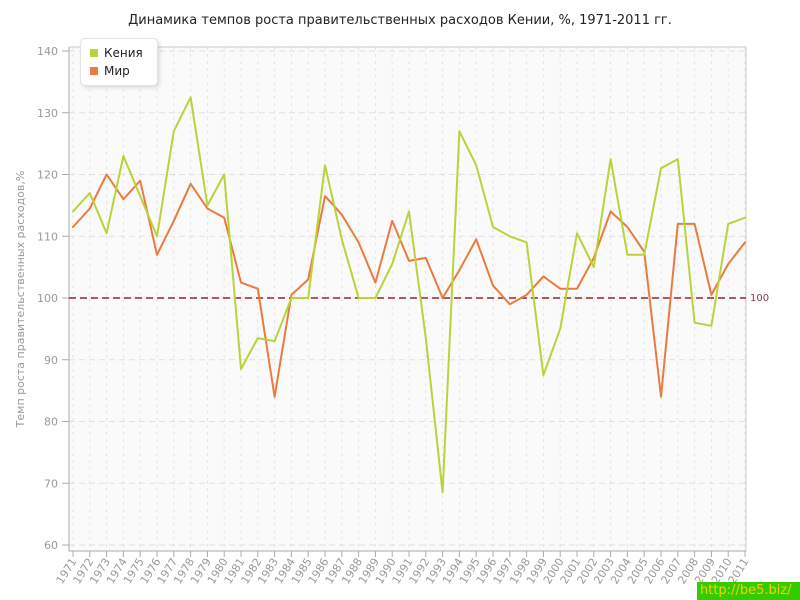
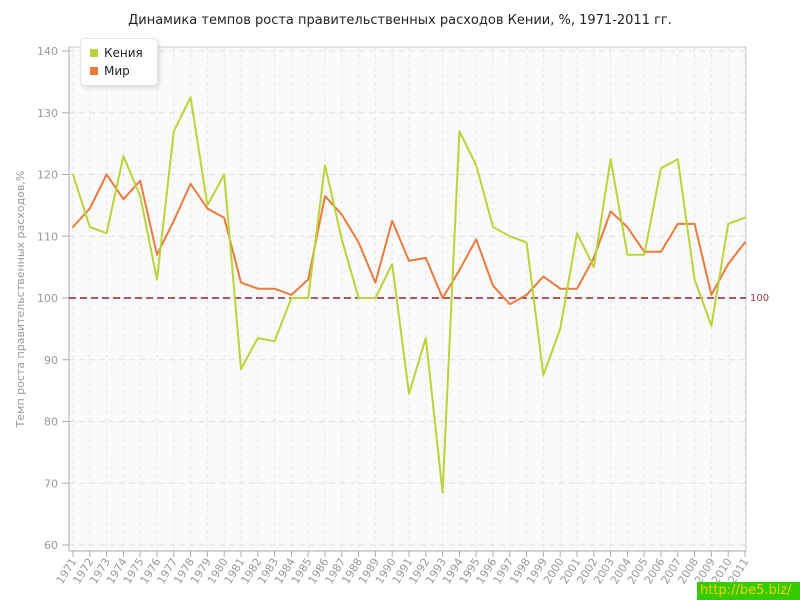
Кения/1971: 114 -> 120
Кения/1972: 117 -> 112
Кения/1976: 110 -> 103
Мир/1983: 84 -> 102
Кения/1991: 114 -> 84
Мир/2006: 84 -> 108
Кения/2008: 96 -> 103
